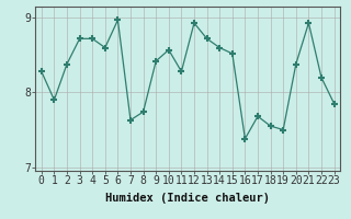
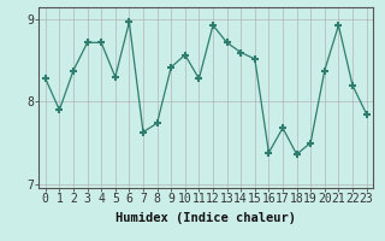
5: 8.60 -> 8.30
18: 7.55 -> 7.36
